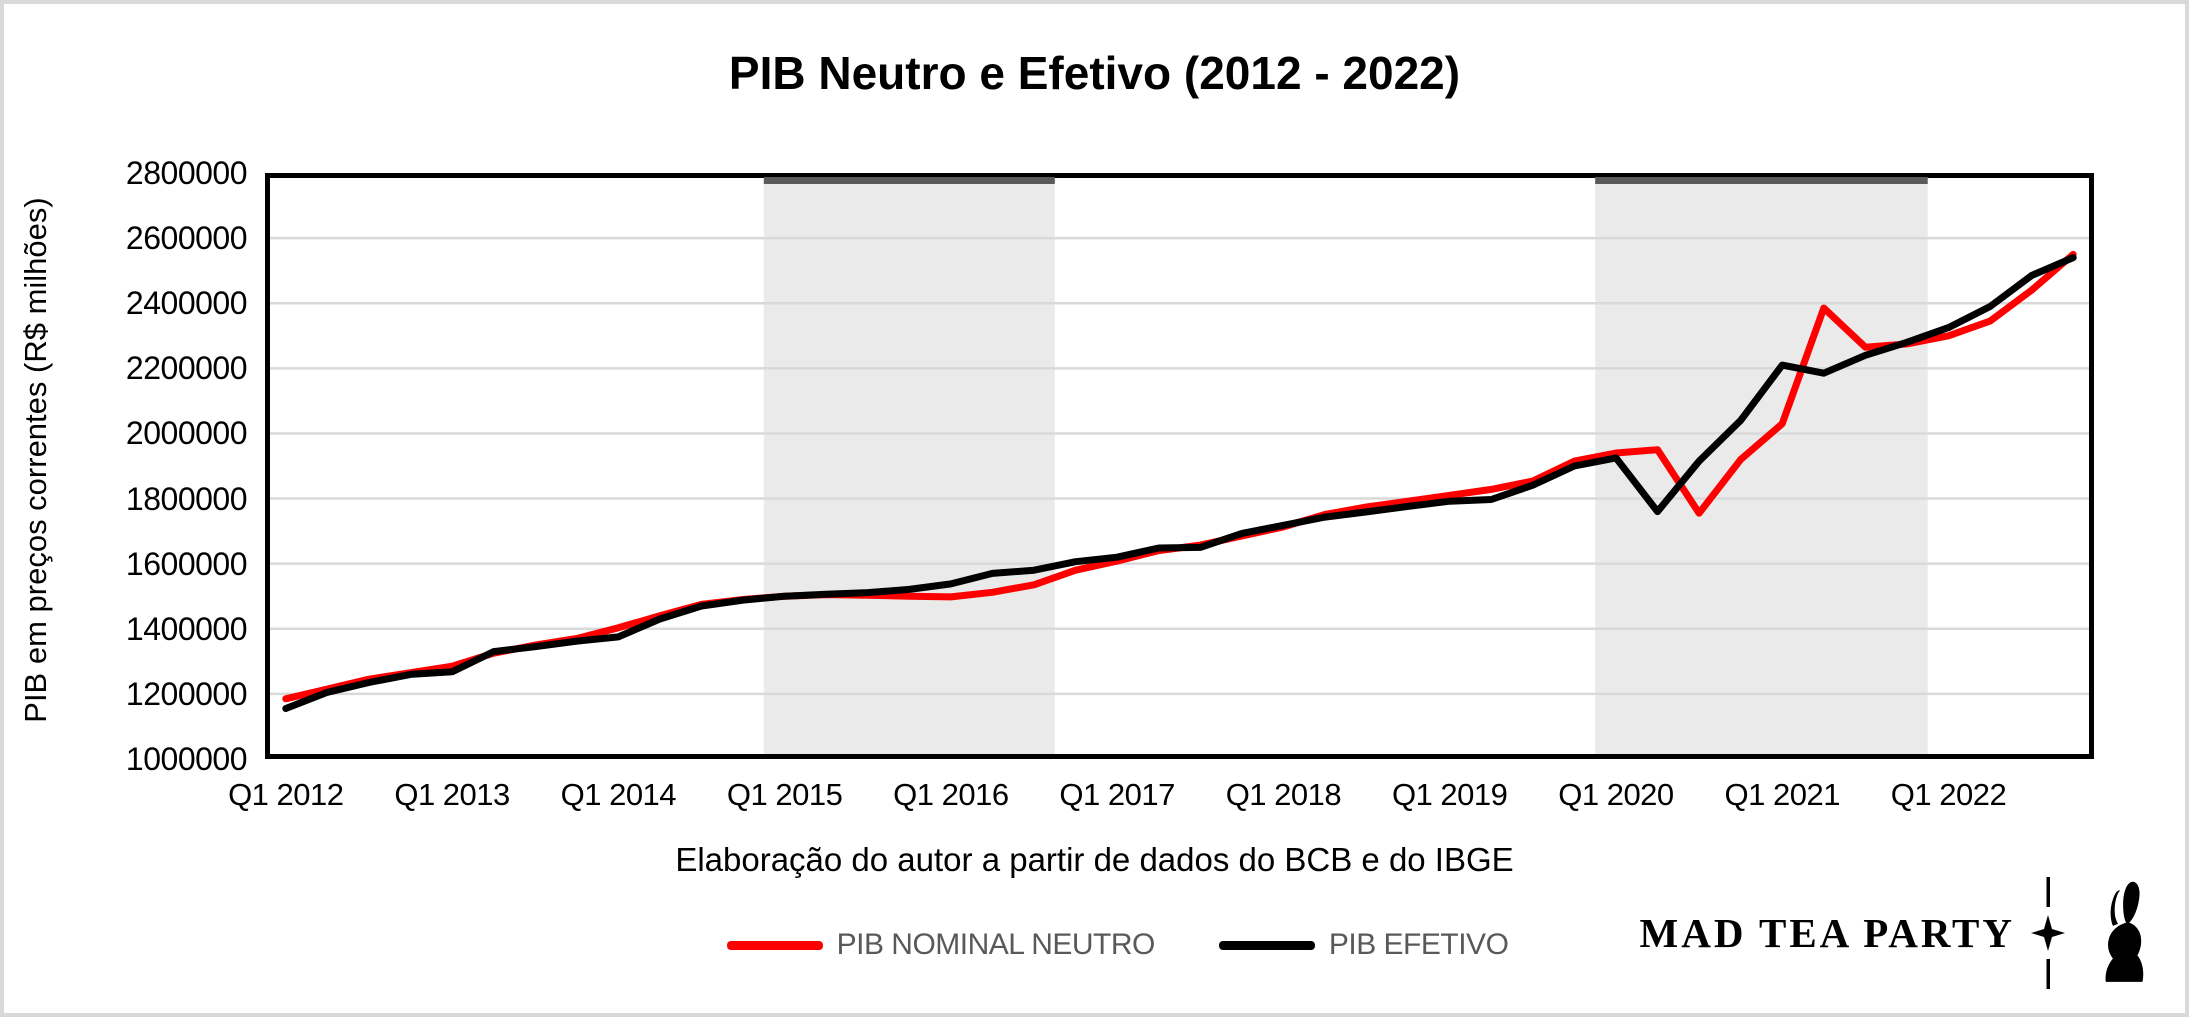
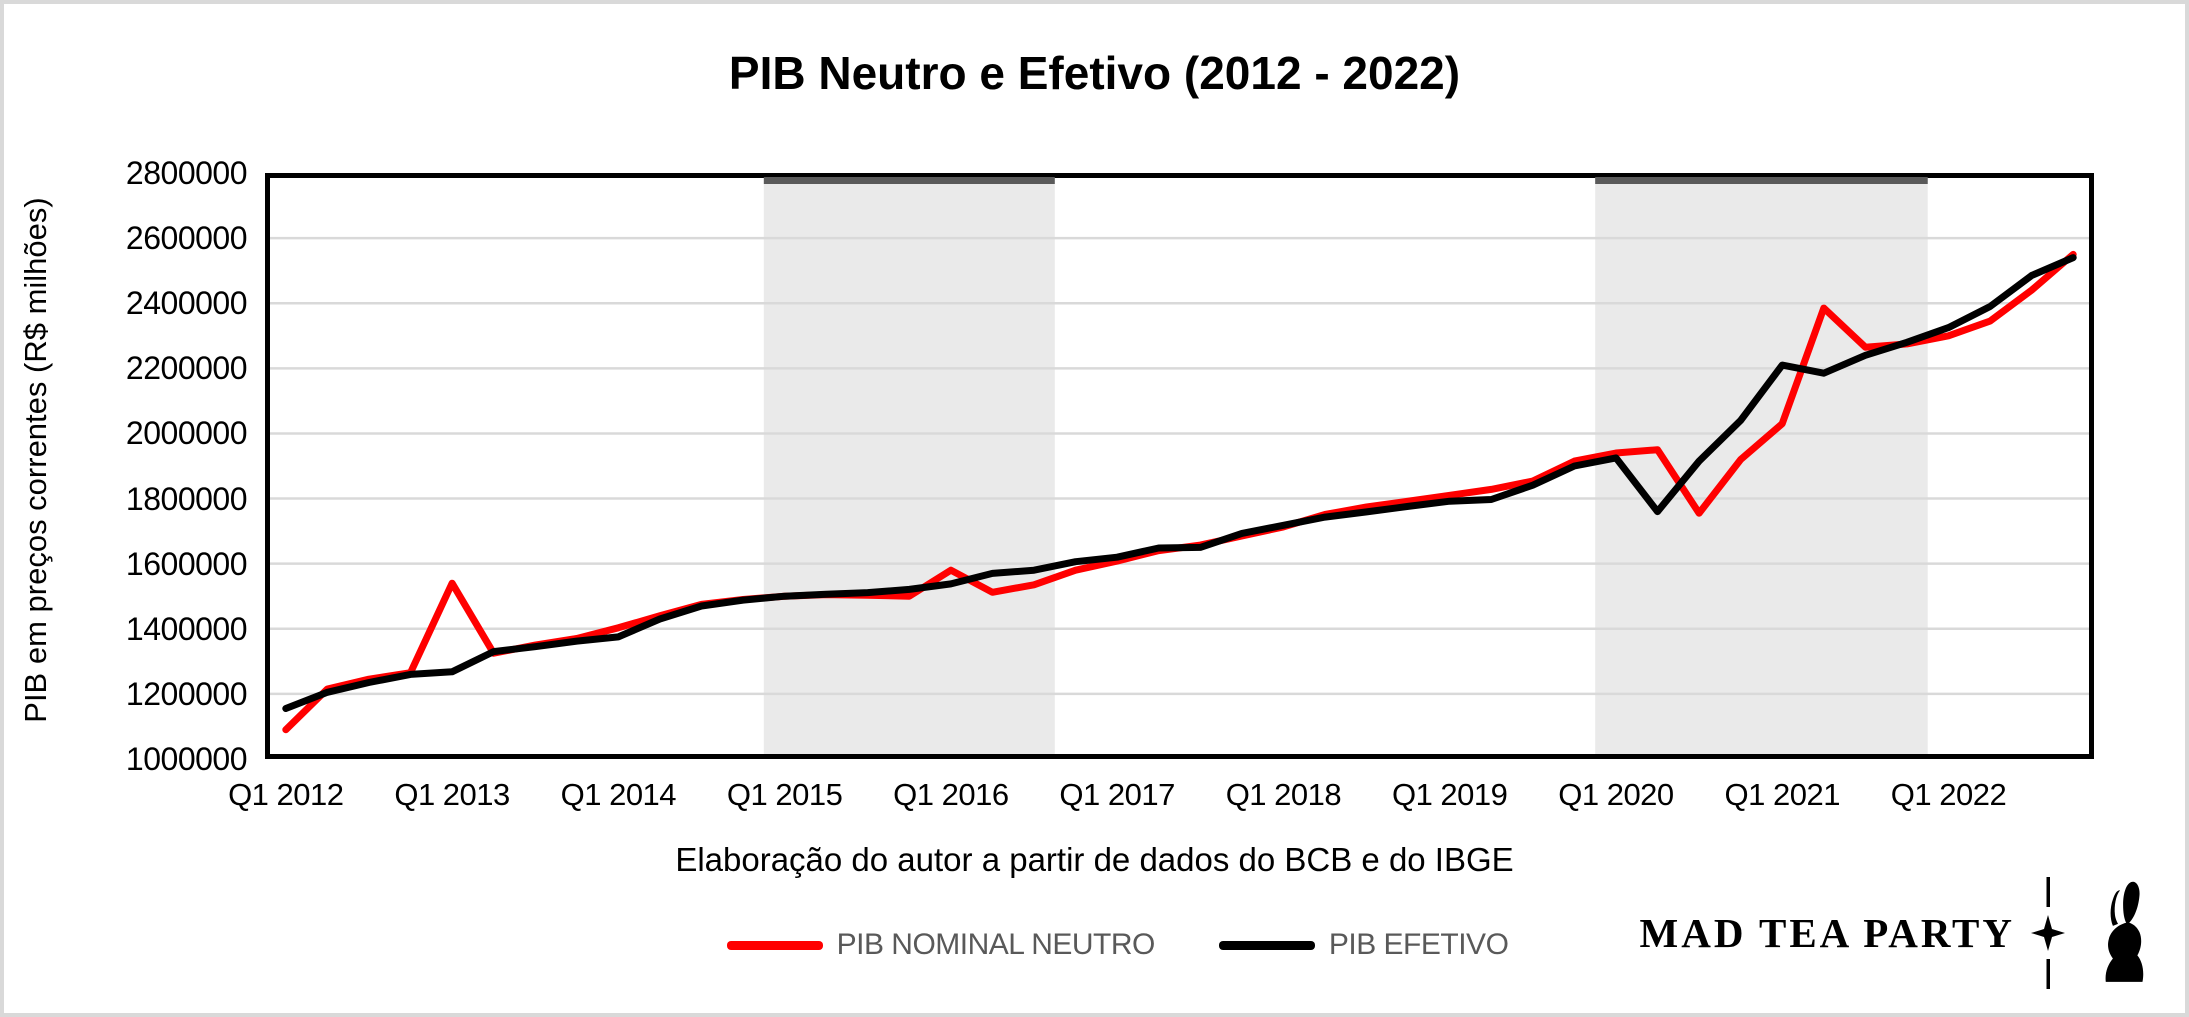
PIB NOMINAL NEUTRO/Q1 2012: 1180000 -> 1090000
PIB NOMINAL NEUTRO/Q1 2013: 1280000 -> 1540000
PIB NOMINAL NEUTRO/Q1 2016: 1500000 -> 1580000
